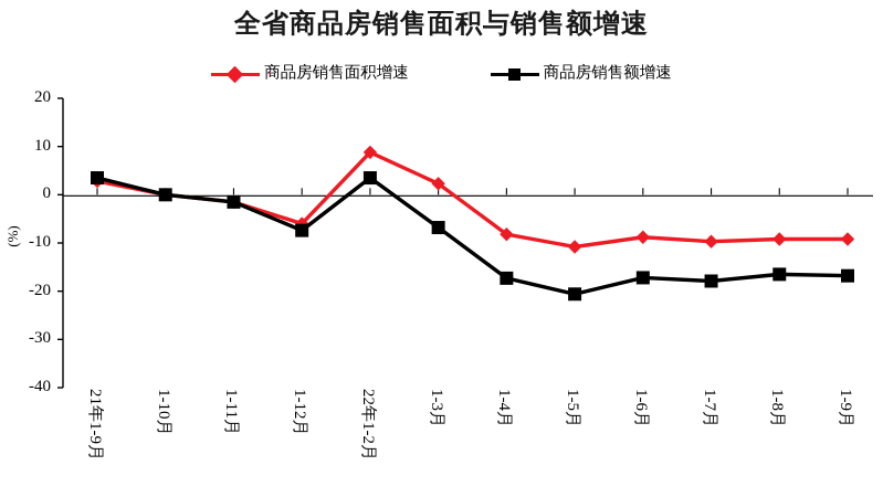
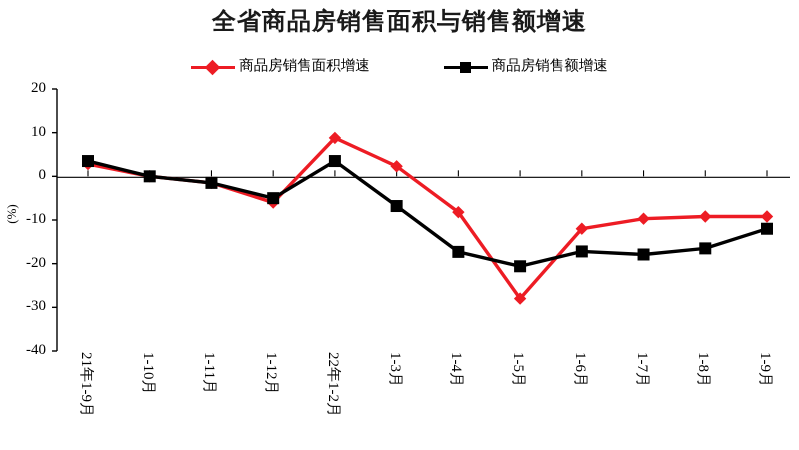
商品房销售额增速/1-12月: -7 -> -5
商品房销售面积增速/1-5月: -11 -> -28
商品房销售面积增速/1-6月: -9 -> -12
商品房销售额增速/1-9月: -17 -> -12
